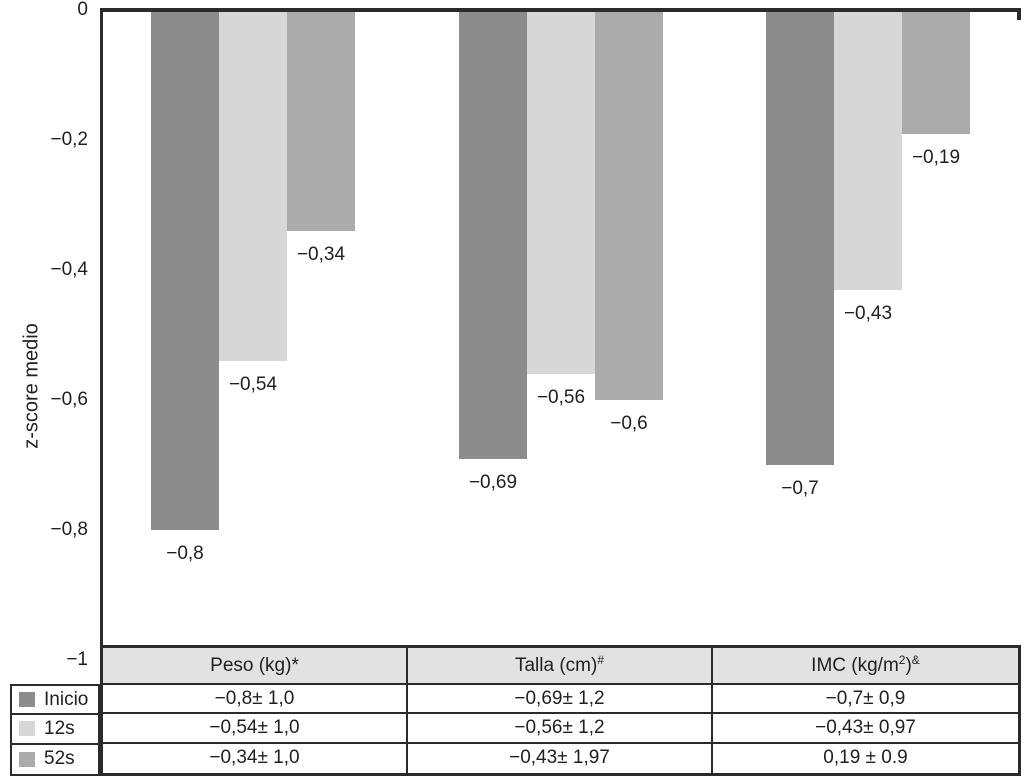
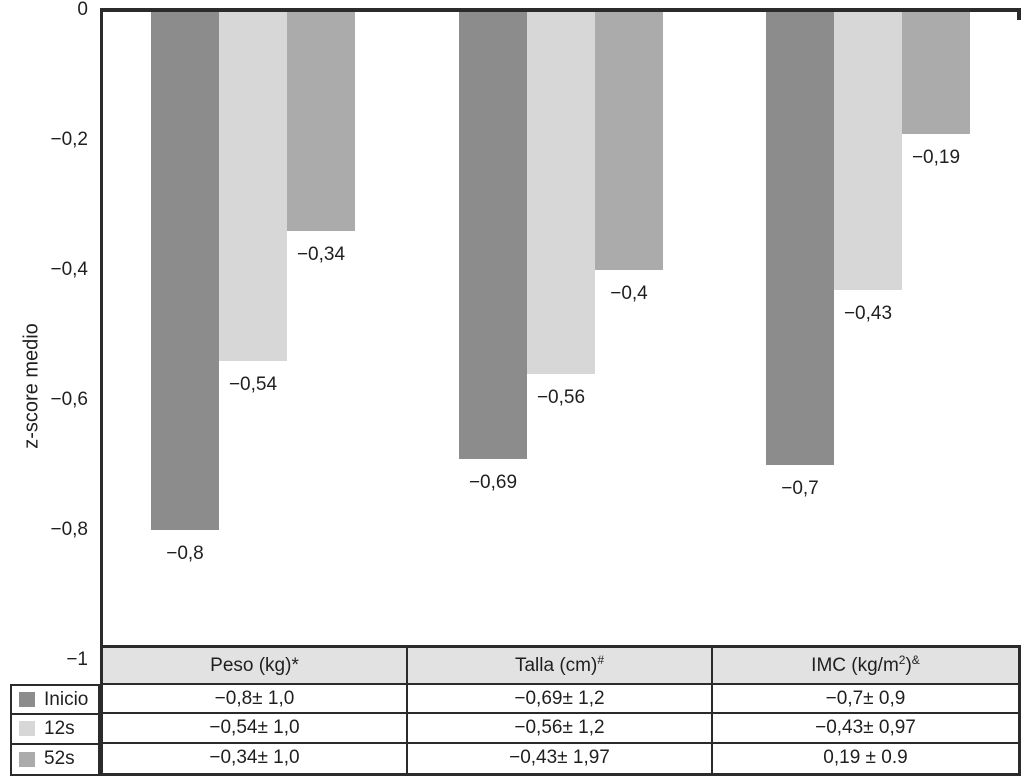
52s/Talla (cm)#: −0,6 -> −0,4
